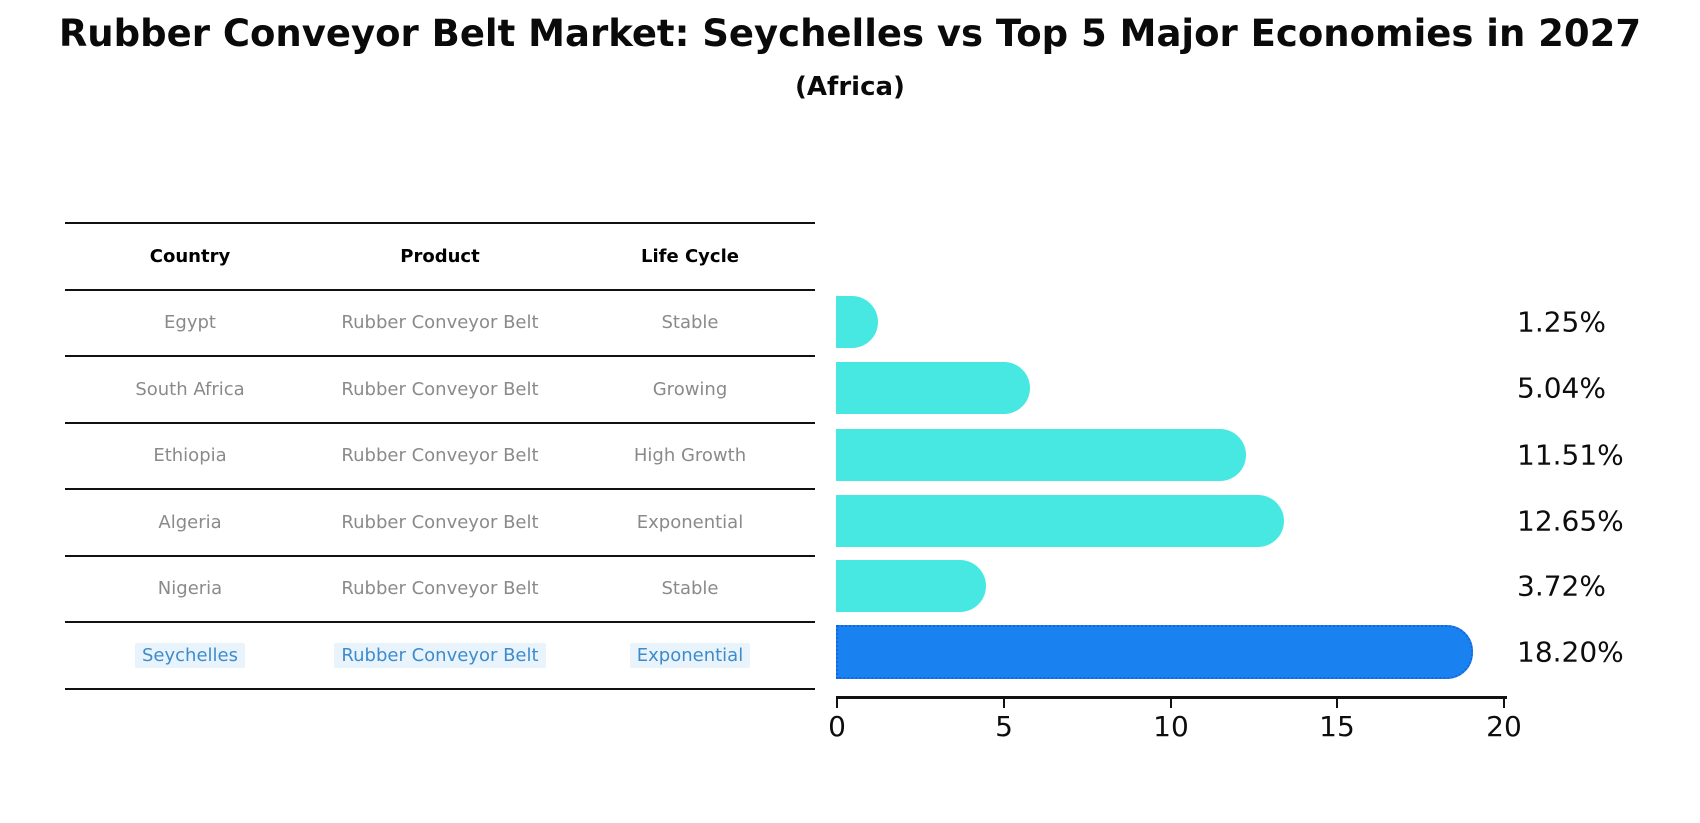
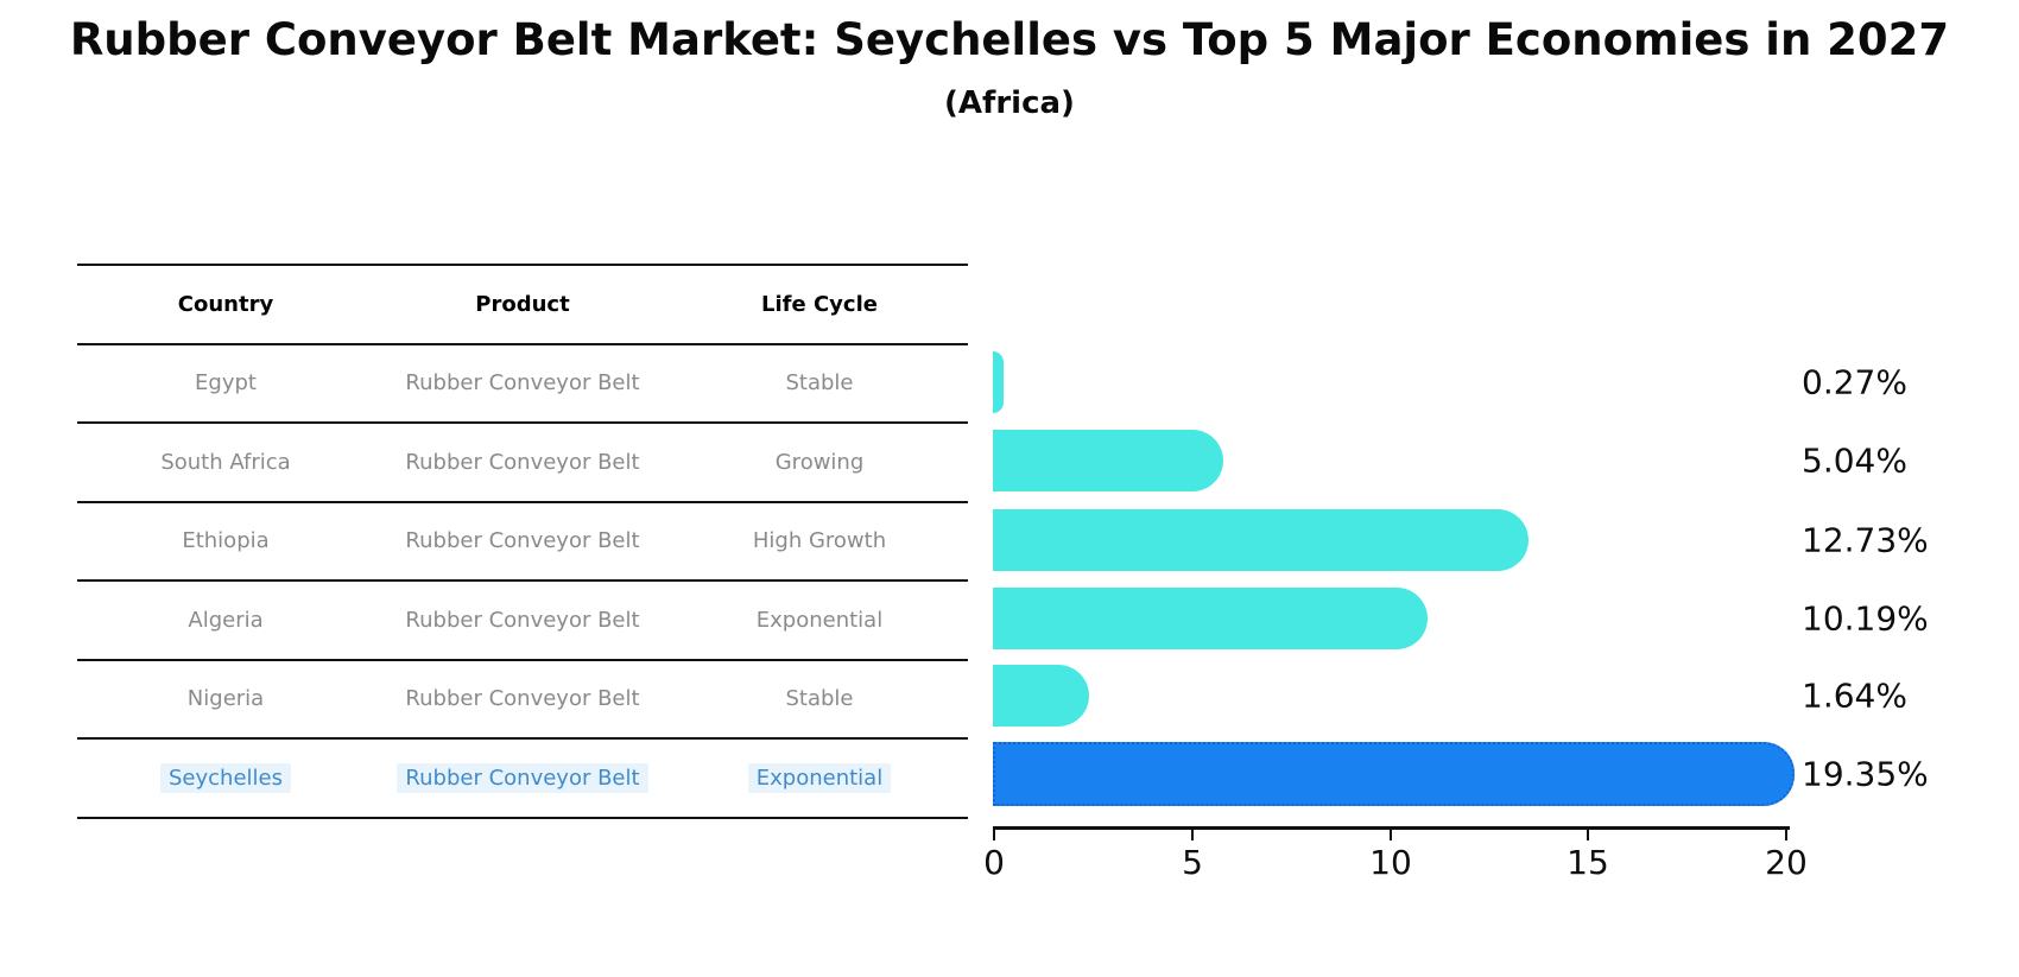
Egypt: 1.25% -> 0.27%
Ethiopia: 11.51% -> 12.73%
Algeria: 12.65% -> 10.19%
Nigeria: 3.72% -> 1.64%
Seychelles: 18.20% -> 19.35%
